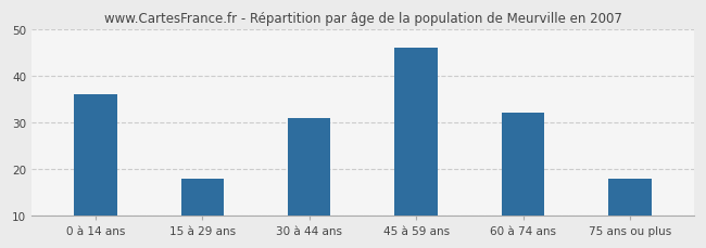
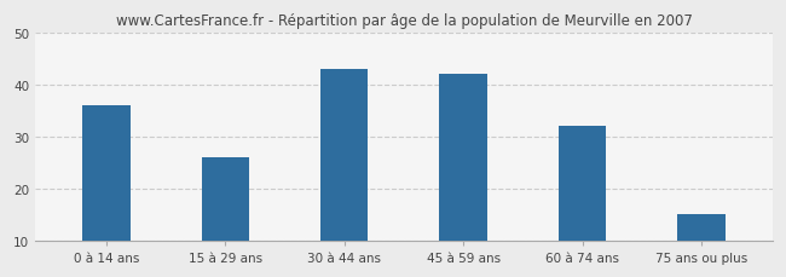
15 à 29 ans: 18 -> 26
30 à 44 ans: 31 -> 43
45 à 59 ans: 46 -> 42
75 ans ou plus: 18 -> 15
